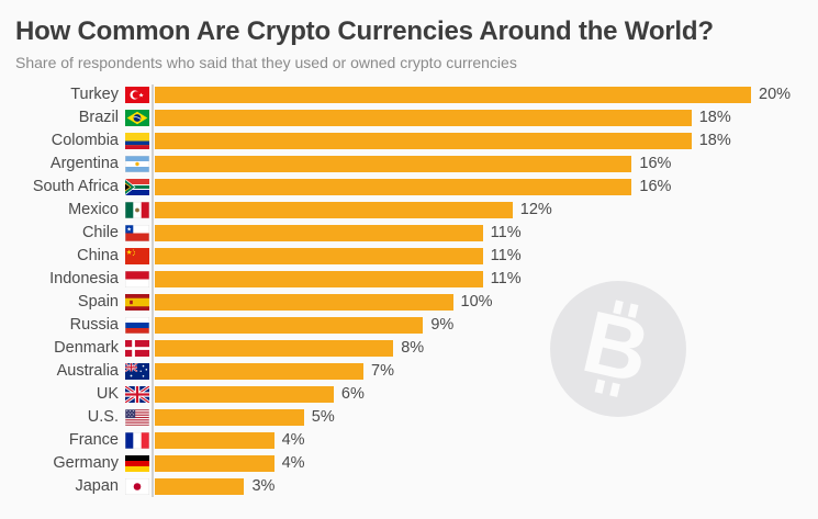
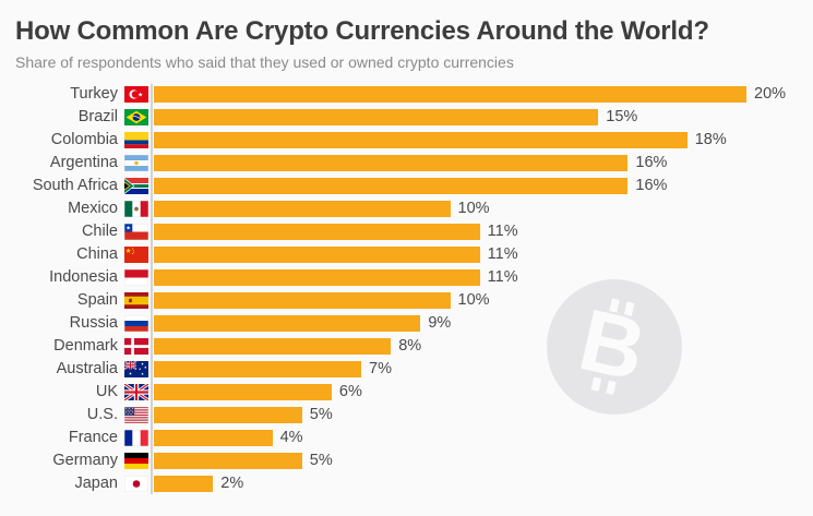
Brazil: 18% -> 15%
Mexico: 12% -> 10%
Germany: 4% -> 5%
Japan: 3% -> 2%
